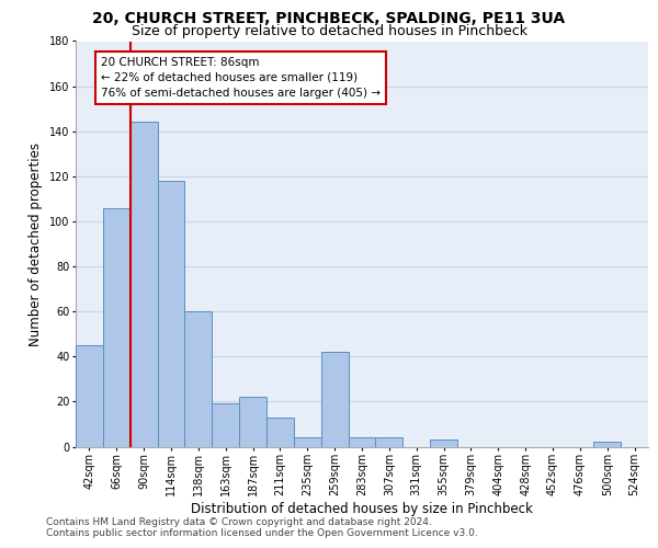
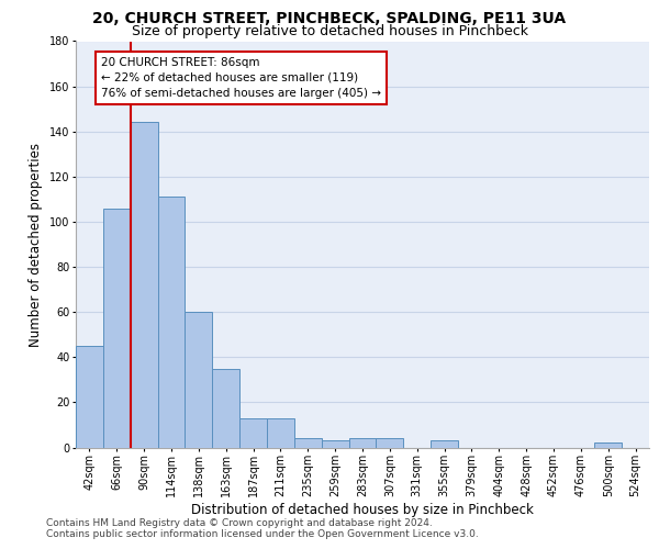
114sqm: 118 -> 111
163sqm: 19 -> 35
187sqm: 22 -> 13
259sqm: 42 -> 3
